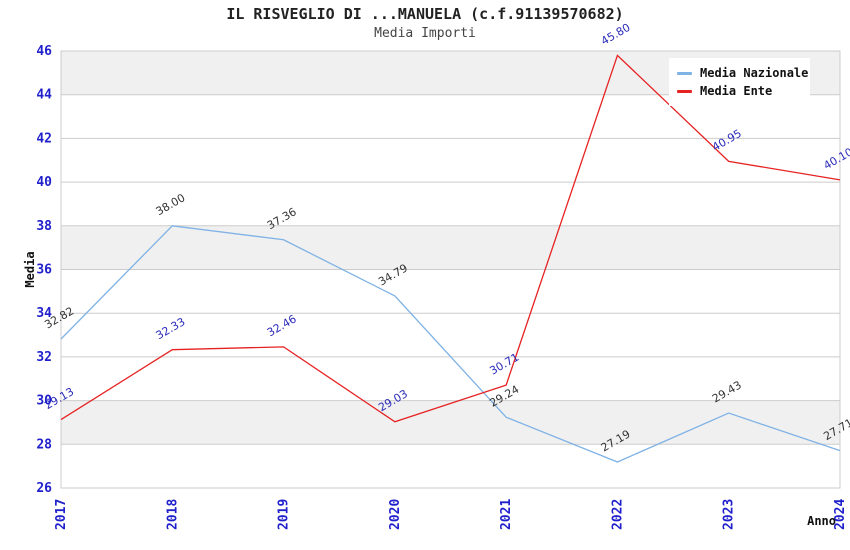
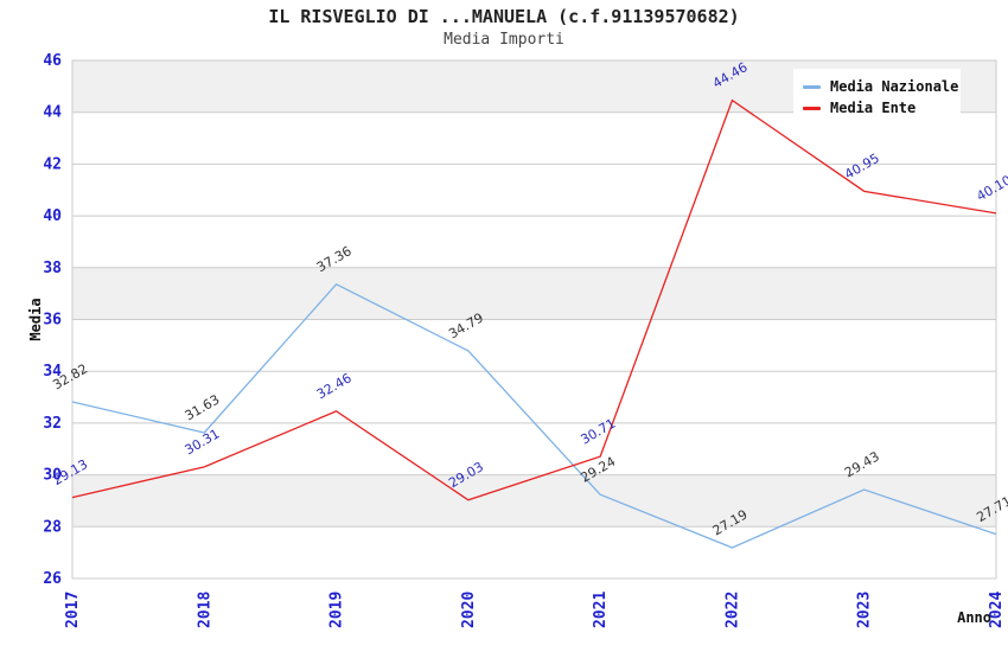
Media Nazionale/2018: 38.00 -> 31.63
Media Ente/2018: 32.33 -> 30.31
Media Ente/2022: 45.80 -> 44.46
